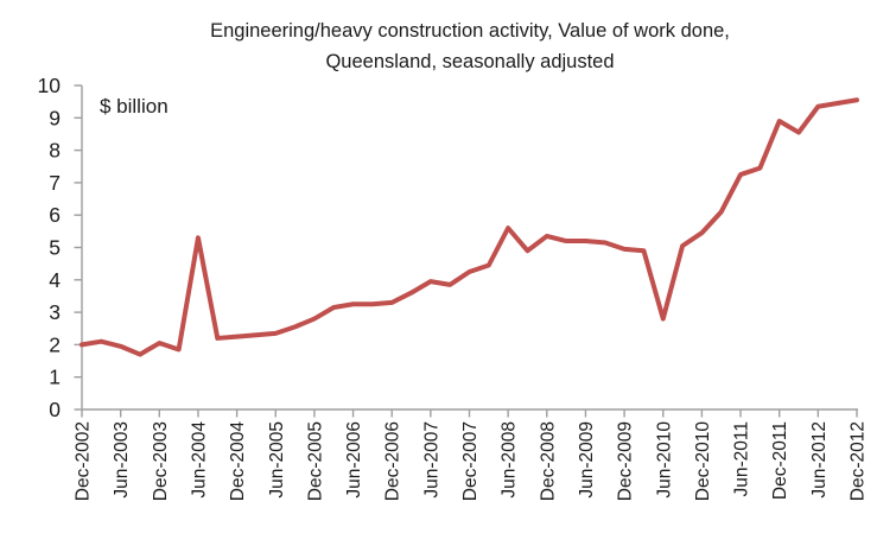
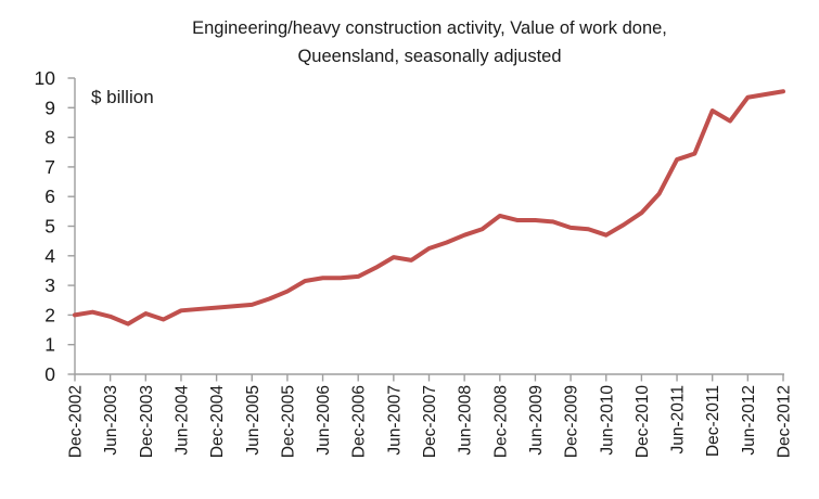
Jun-2004: 5.3 -> 2.1
Jun-2008: 5.6 -> 4.7
Jun-2010: 2.8 -> 4.7
